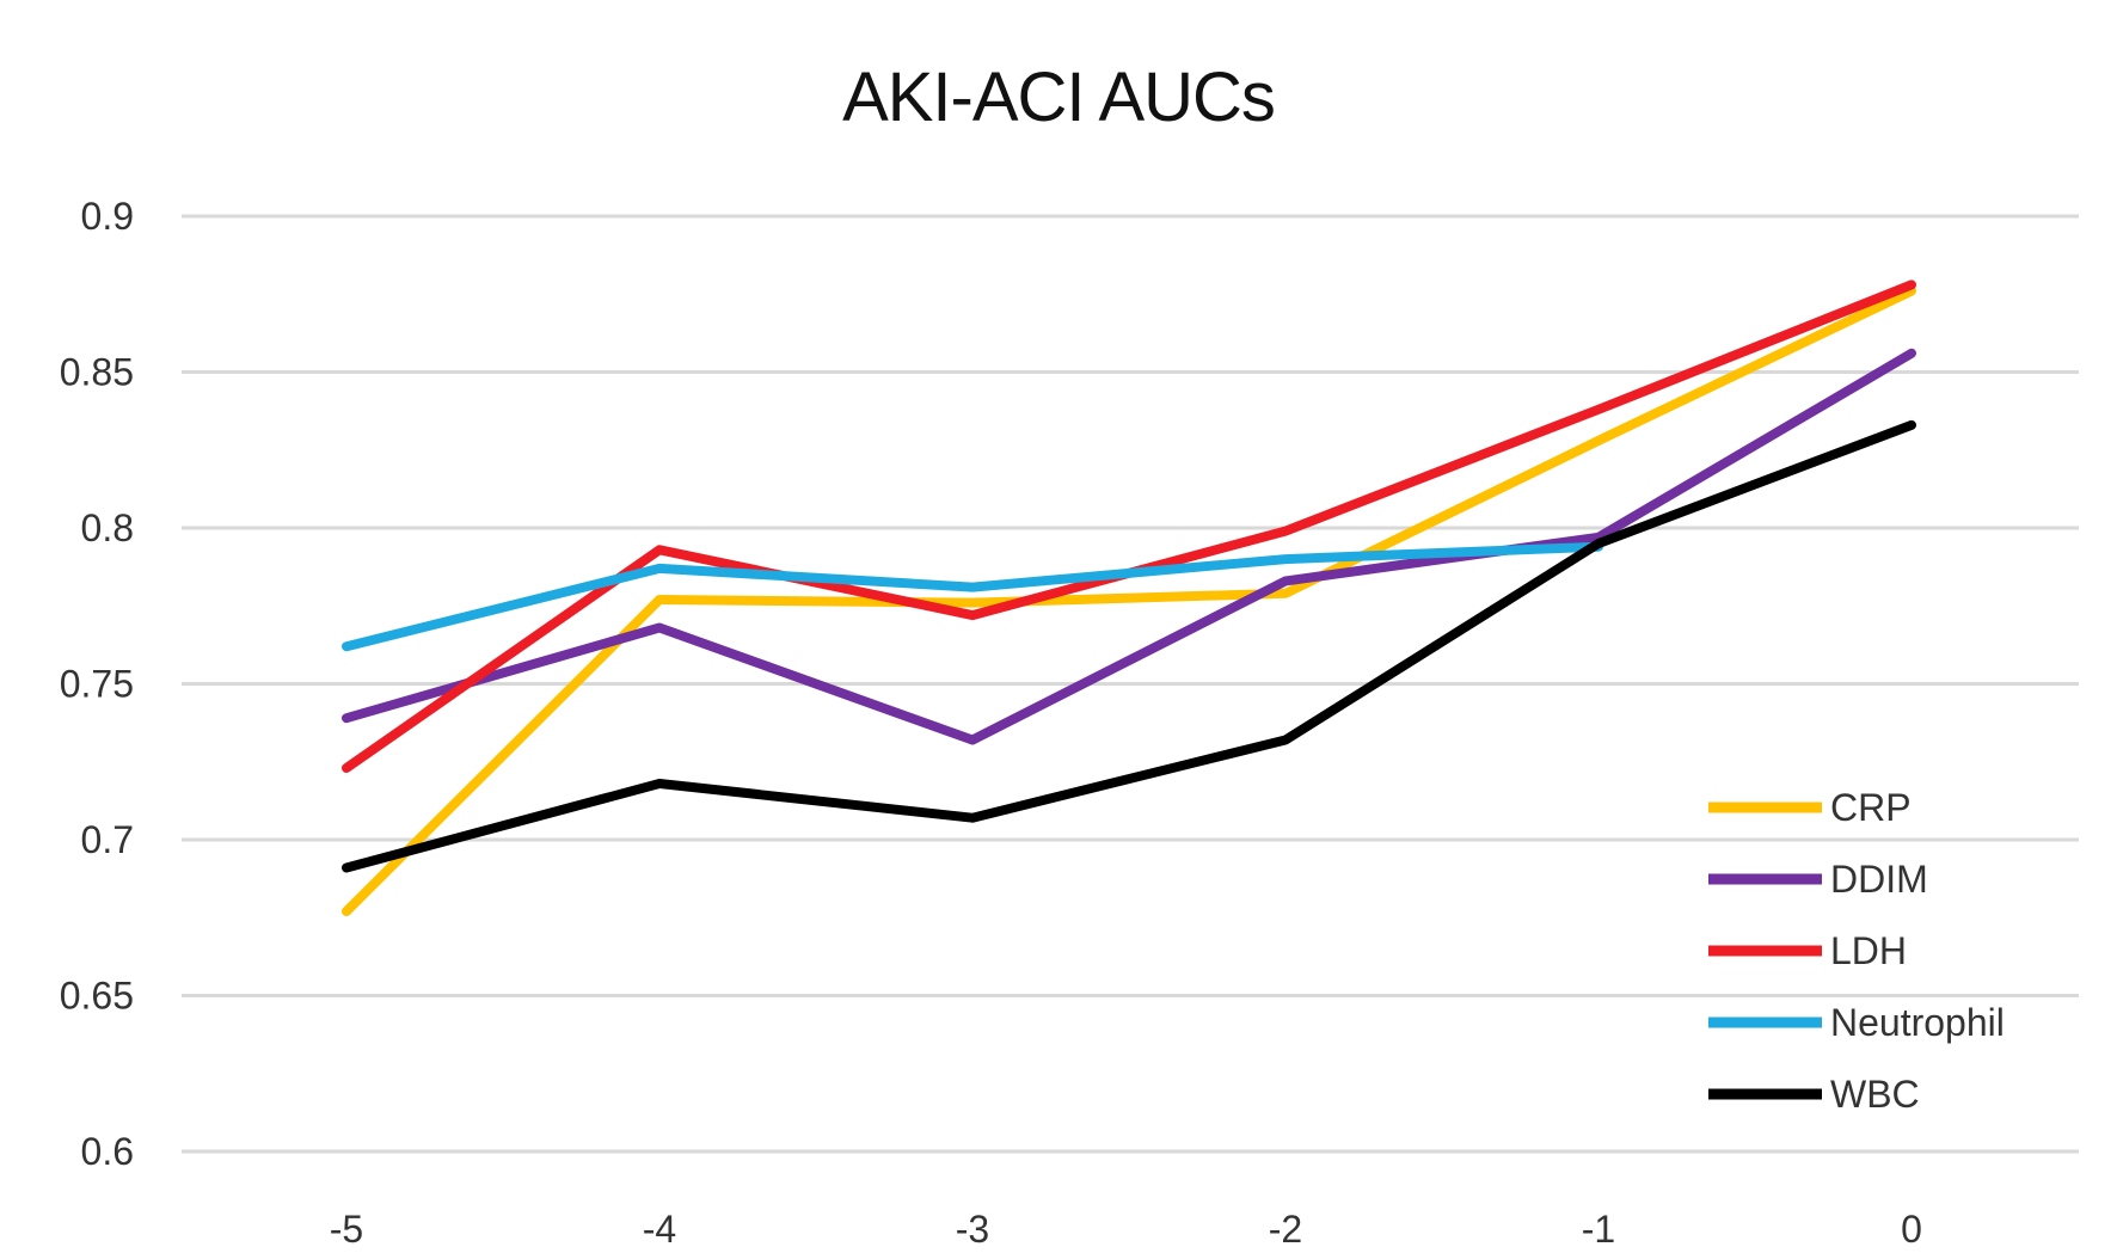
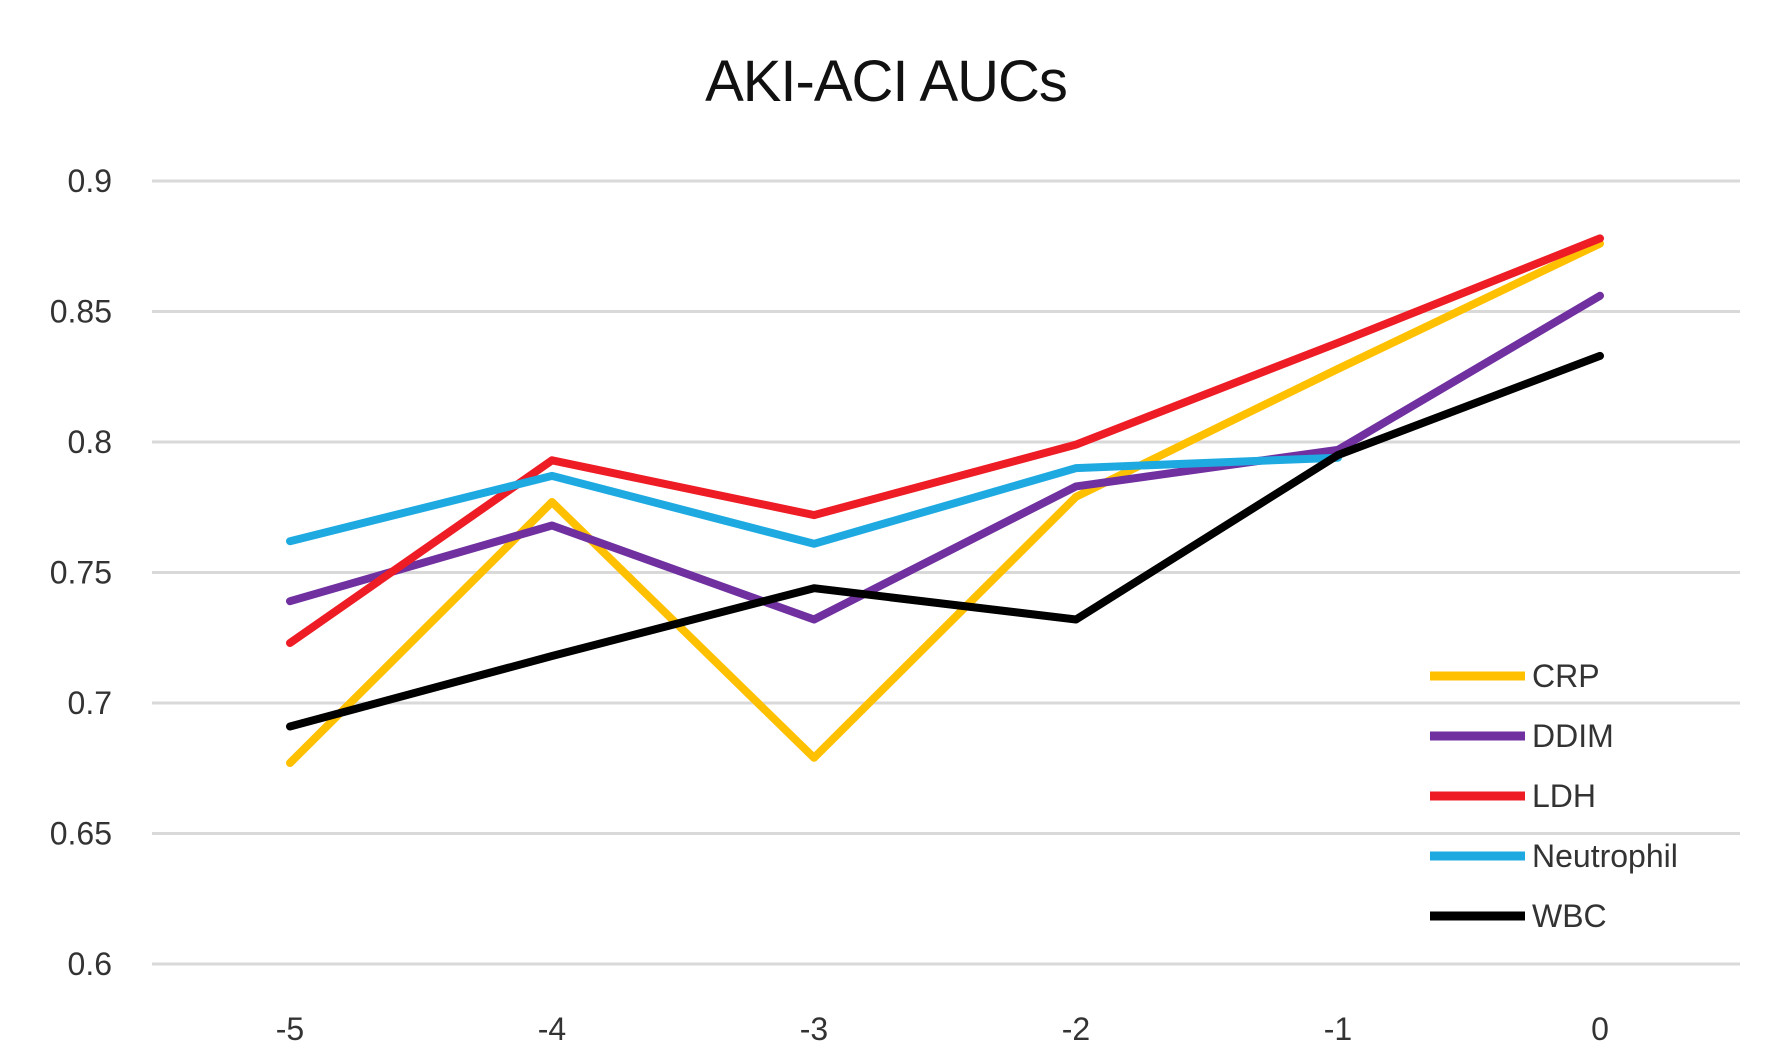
CRP/-3: 0.776 -> 0.679
Neutrophil/-3: 0.781 -> 0.761
WBC/-3: 0.707 -> 0.744
